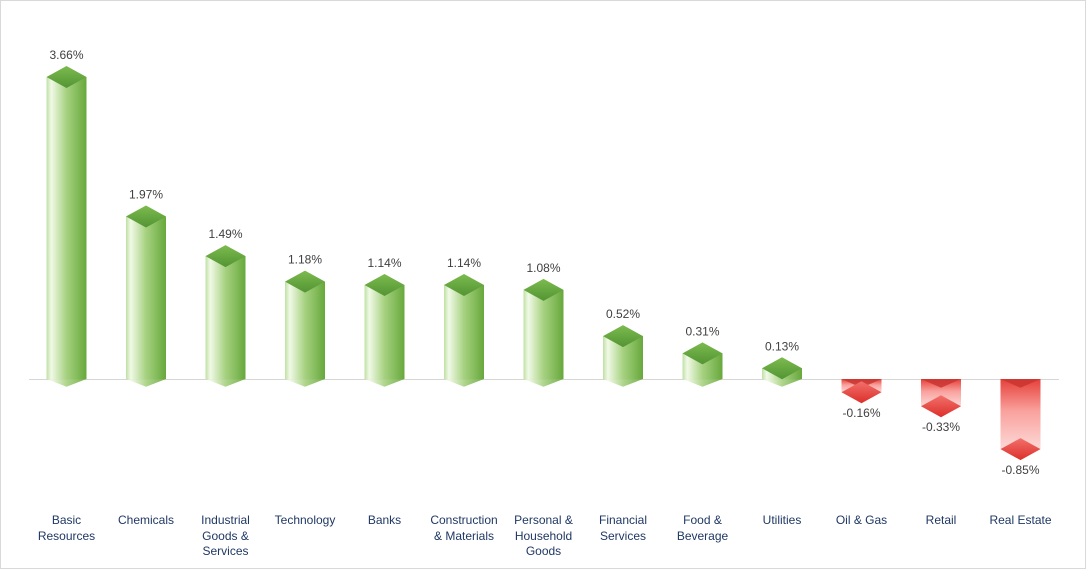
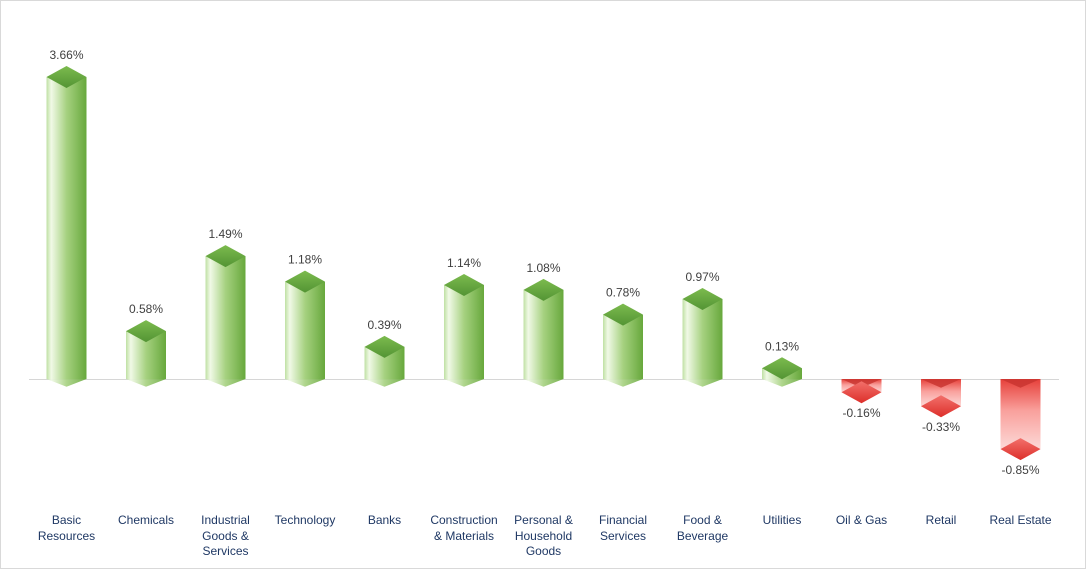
Chemicals: 1.97% -> 0.58%
Banks: 1.14% -> 0.39%
Financial Services: 0.52% -> 0.78%
Food & Beverage: 0.31% -> 0.97%
